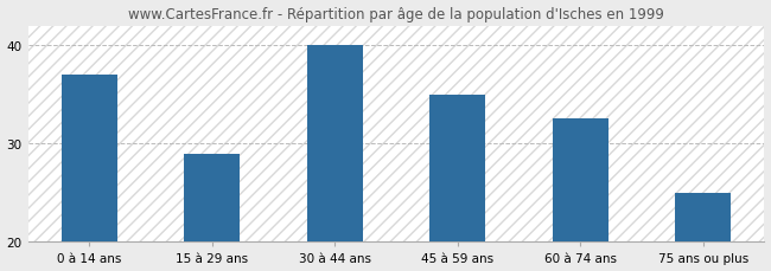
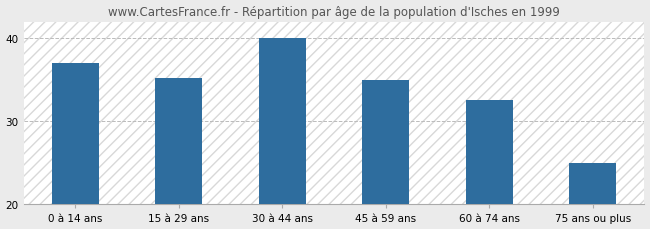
15 à 29 ans: 29.0 -> 35.2
